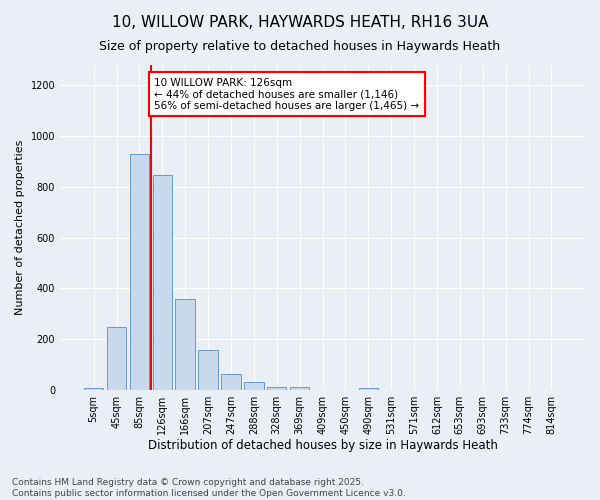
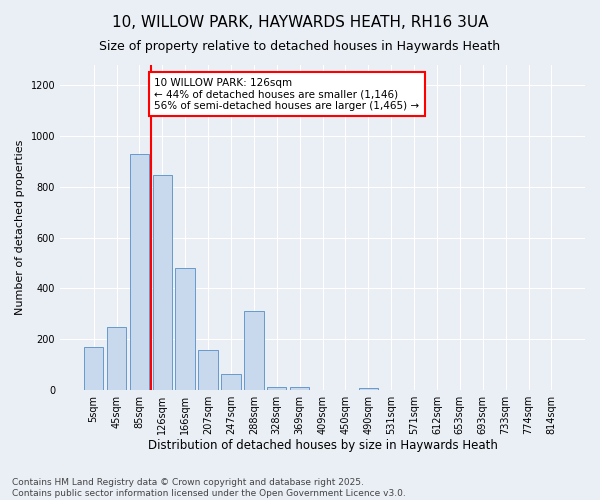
5sqm: 5 -> 170
166sqm: 358 -> 480
288sqm: 30 -> 310
